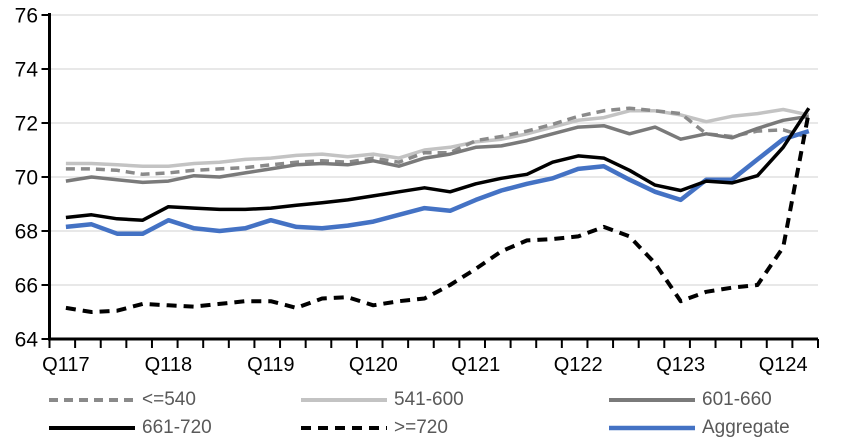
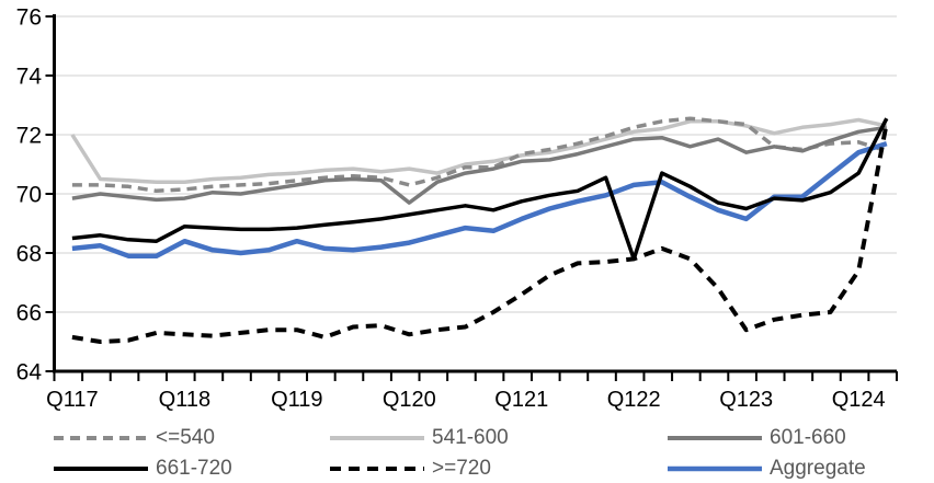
541-600/Q117: 70.5 -> 72.0
<=540/Q120: 70.7 -> 70.3
601-660/Q120: 70.6 -> 69.7
661-720/Q122: 70.8 -> 67.8
661-720/Q124: 71.1 -> 70.7
